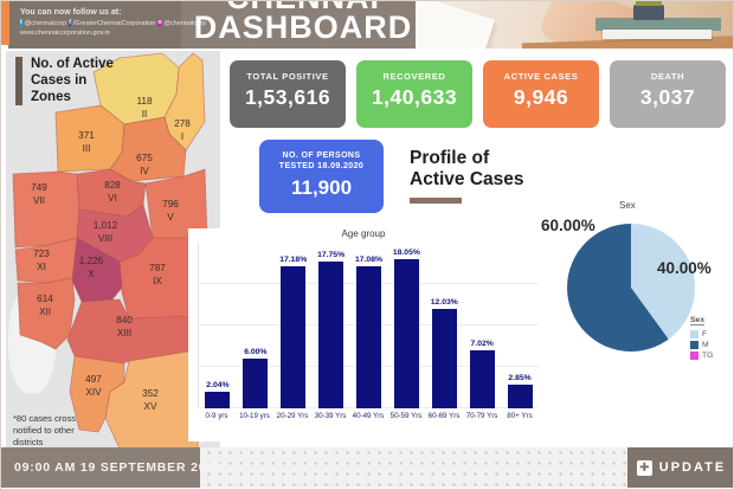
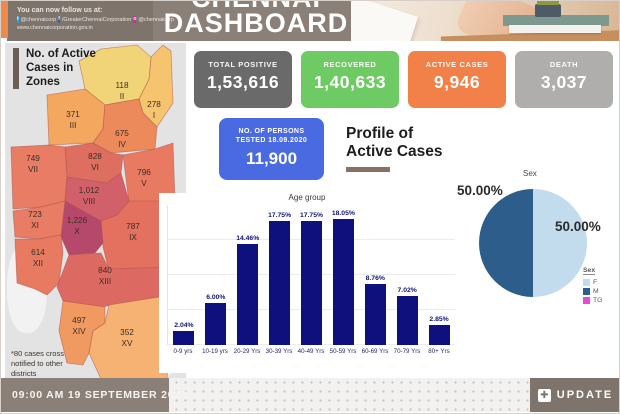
Age group/20-29 Yrs: 17.18% -> 14.46%
Age group/40-49 Yrs: 17.08% -> 17.75%
Age group/60-69 Yrs: 12.03% -> 8.76%
Sex/F: 40.00% -> 50.00%
Sex/M: 60.00% -> 50.00%
